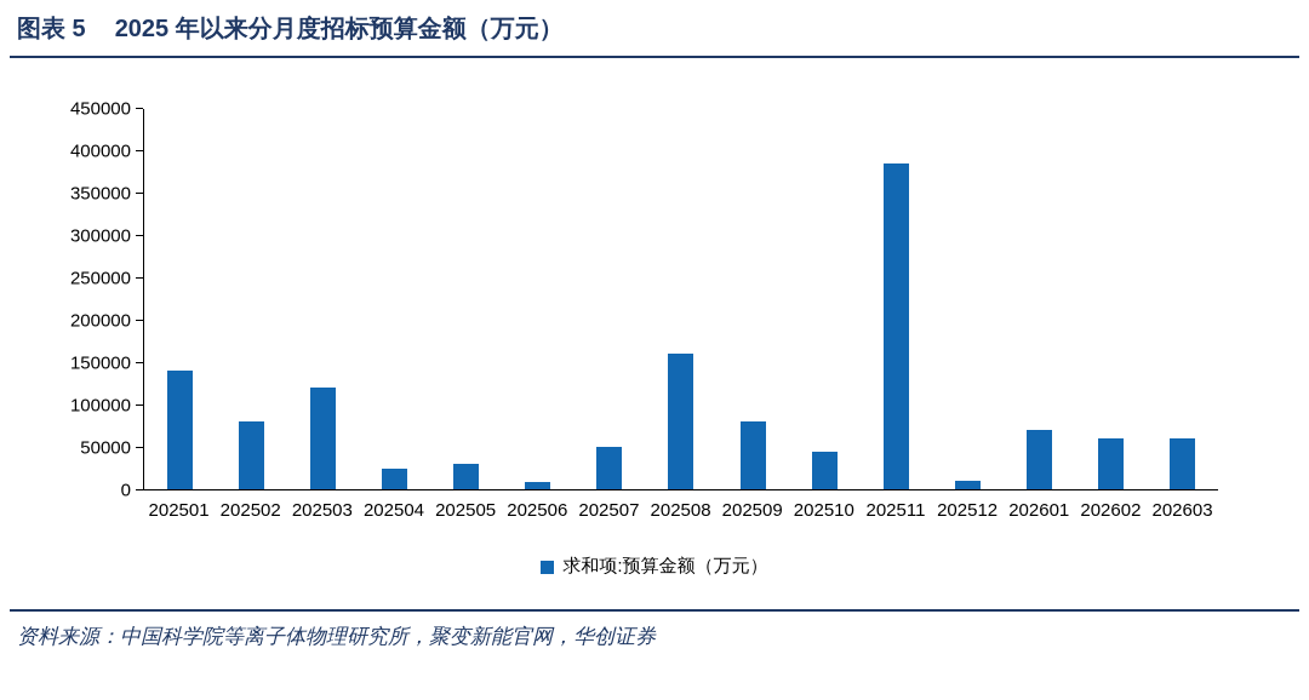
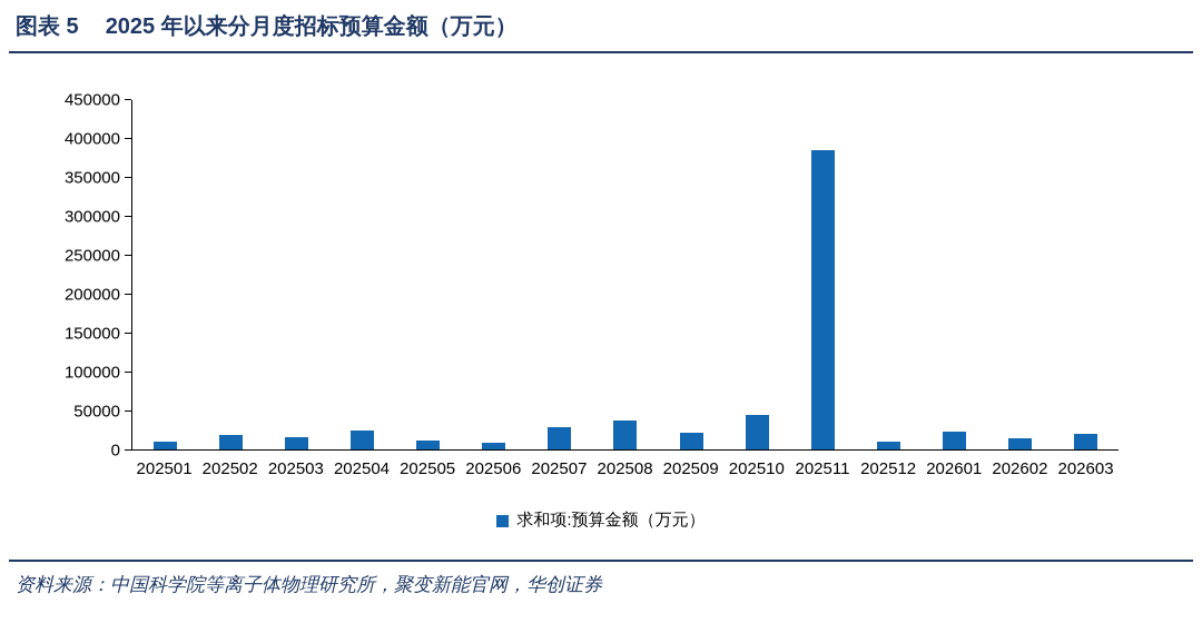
202501: 140000 -> 10000
202502: 80000 -> 20000
202503: 120000 -> 20000
202505: 30000 -> 10000
202507: 50000 -> 30000
202508: 160000 -> 40000
202509: 80000 -> 20000
202601: 70000 -> 20000
202602: 60000 -> 10000
202603: 60000 -> 20000
